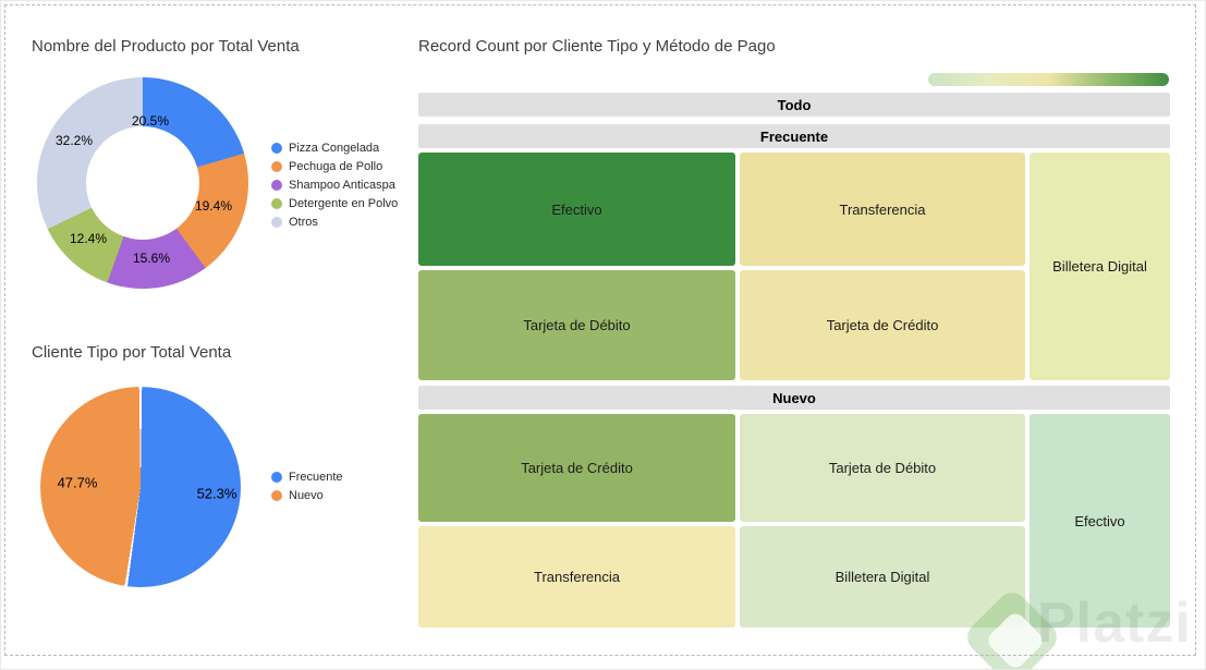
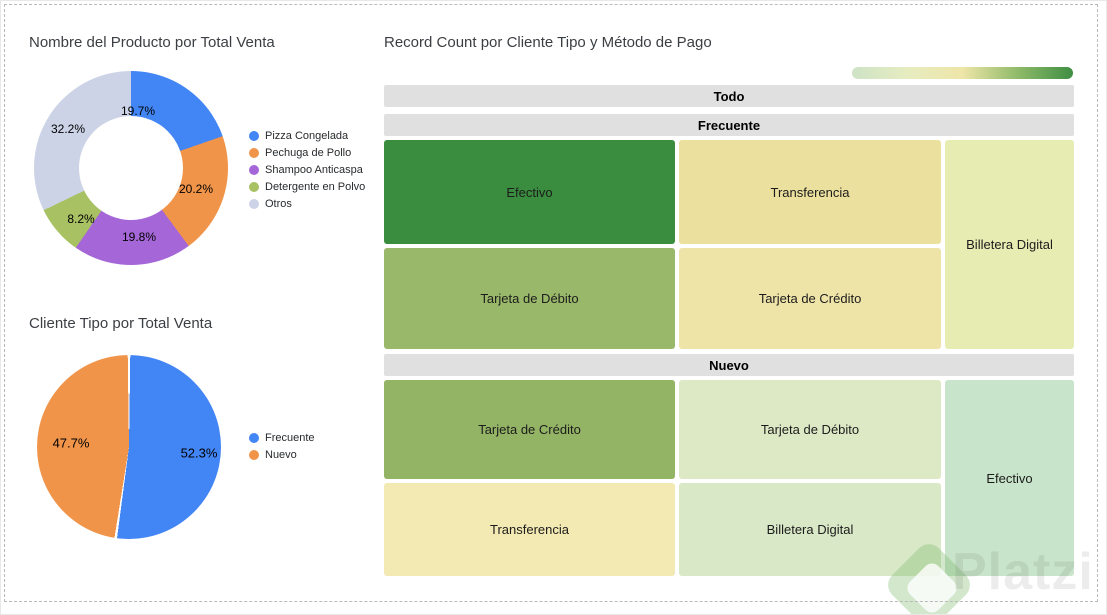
Nombre del Producto por Total Venta/Pizza Congelada: 20.5% -> 19.7%
Nombre del Producto por Total Venta/Pechuga de Pollo: 19.4% -> 20.2%
Nombre del Producto por Total Venta/Shampoo Anticaspa: 15.6% -> 19.8%
Nombre del Producto por Total Venta/Detergente en Polvo: 12.4% -> 8.2%
